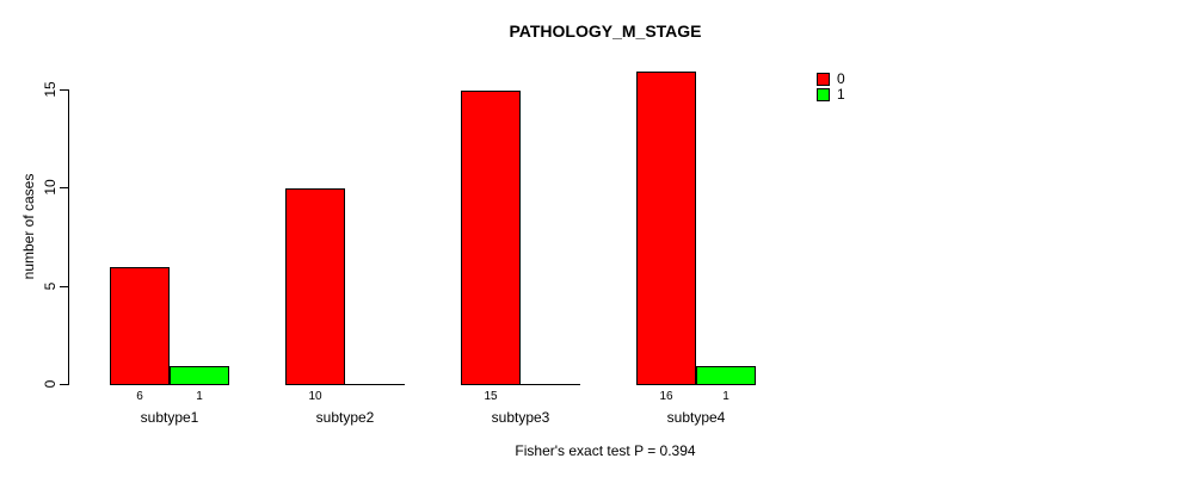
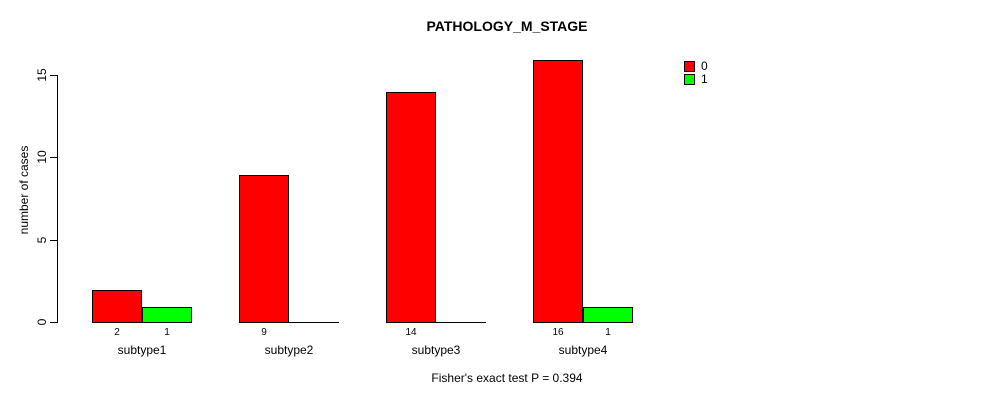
0/subtype1: 6 -> 2
0/subtype2: 10 -> 9
0/subtype3: 15 -> 14
